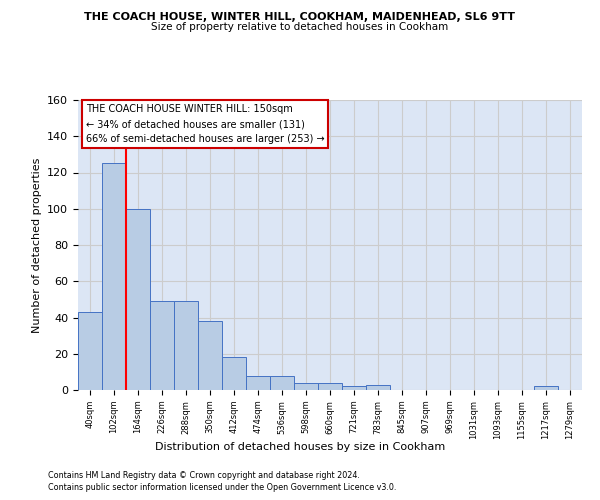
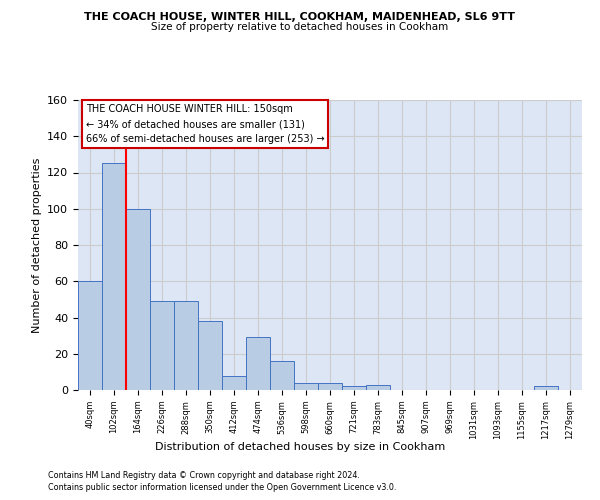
40sqm: 43 -> 60
412sqm: 18 -> 8
474sqm: 8 -> 29
536sqm: 8 -> 16
